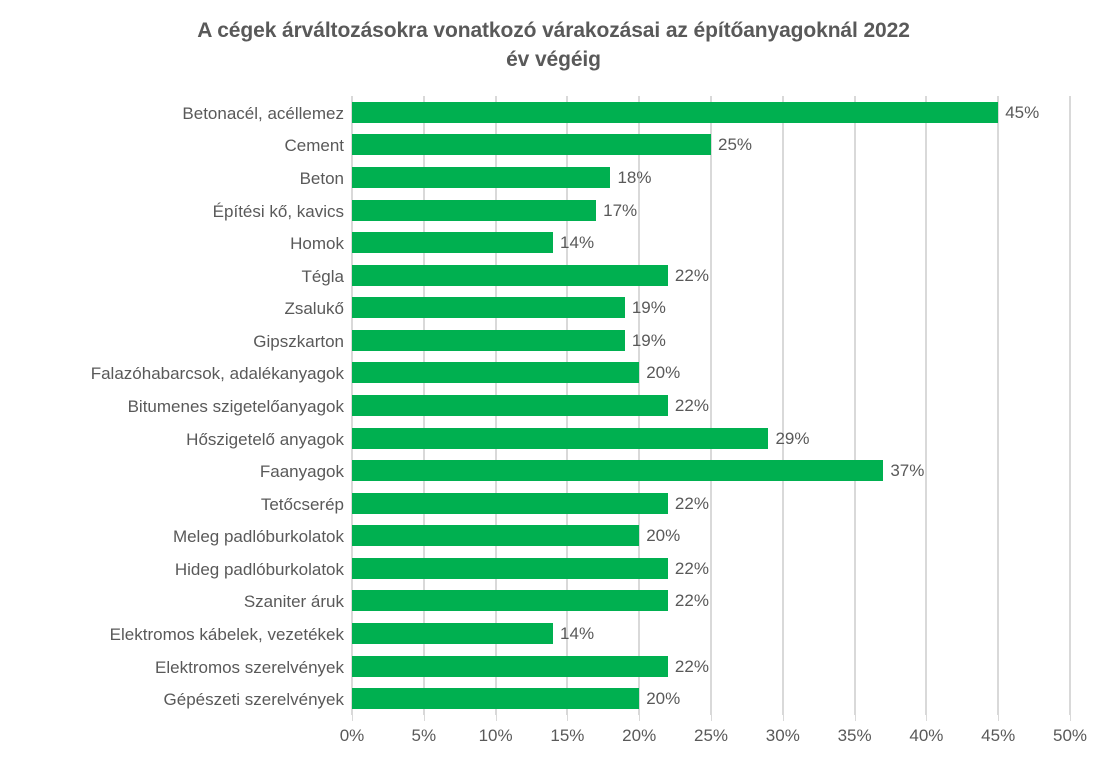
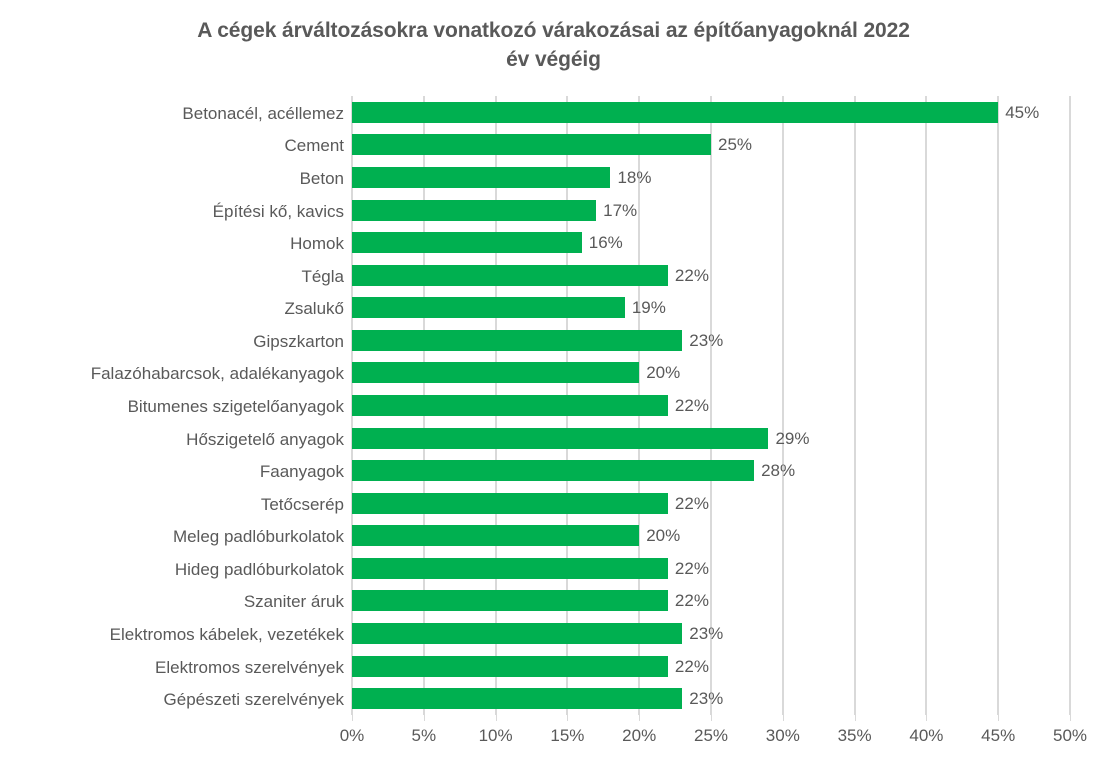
Homok: 14% -> 16%
Gipszkarton: 19% -> 23%
Faanyagok: 37% -> 28%
Elektromos kábelek, vezetékek: 14% -> 23%
Gépészeti szerelvények: 20% -> 23%
